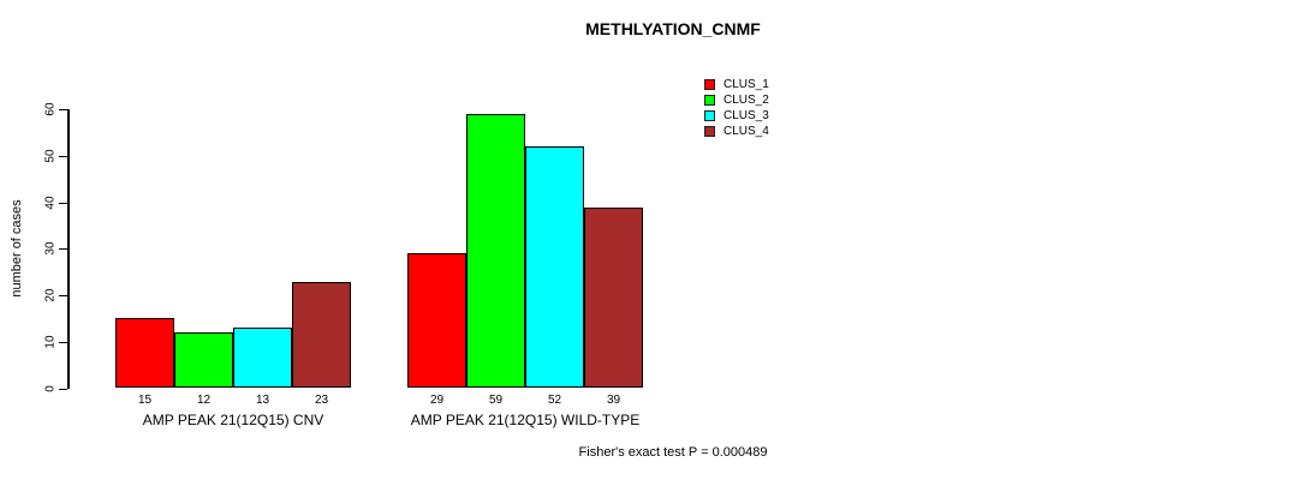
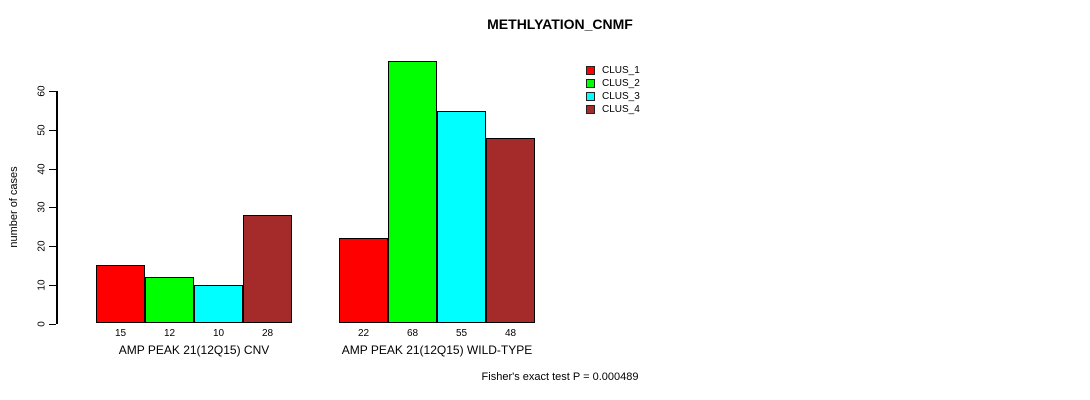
CLUS_3/AMP PEAK 21(12Q15) CNV: 13 -> 10
CLUS_4/AMP PEAK 21(12Q15) CNV: 23 -> 28
CLUS_1/AMP PEAK 21(12Q15) WILD-TYPE: 29 -> 22
CLUS_2/AMP PEAK 21(12Q15) WILD-TYPE: 59 -> 68
CLUS_3/AMP PEAK 21(12Q15) WILD-TYPE: 52 -> 55
CLUS_4/AMP PEAK 21(12Q15) WILD-TYPE: 39 -> 48
